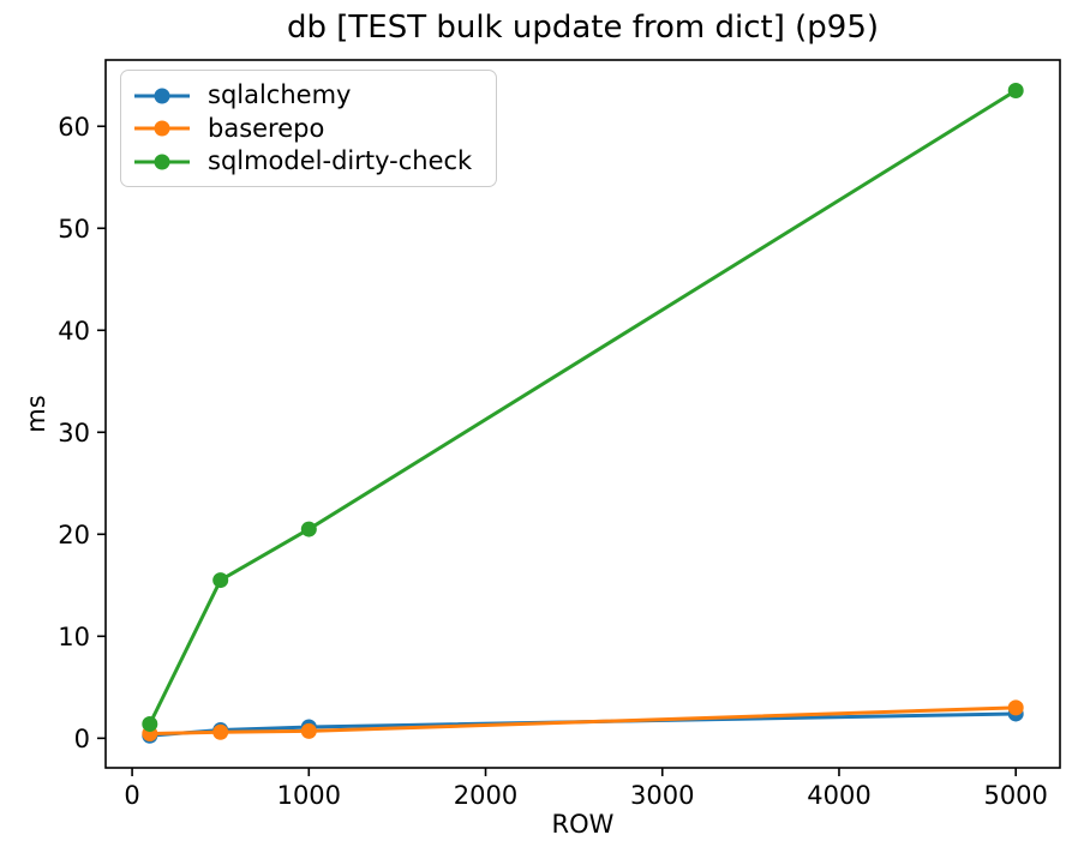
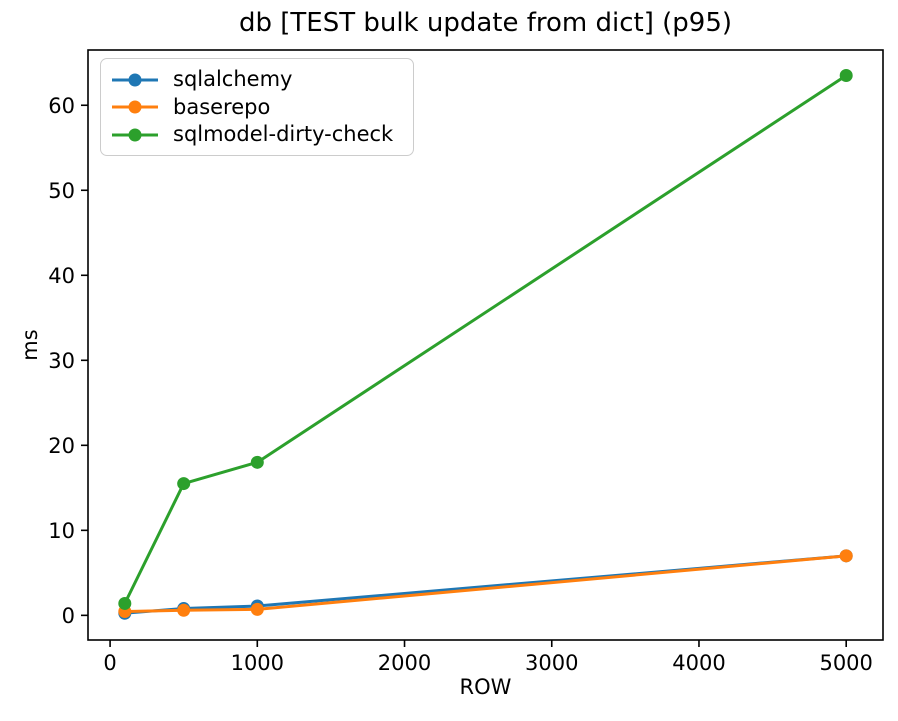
sqlmodel-dirty-check/1000: 20 -> 18
sqlalchemy/5000: 2 -> 7
baserepo/5000: 3 -> 7
